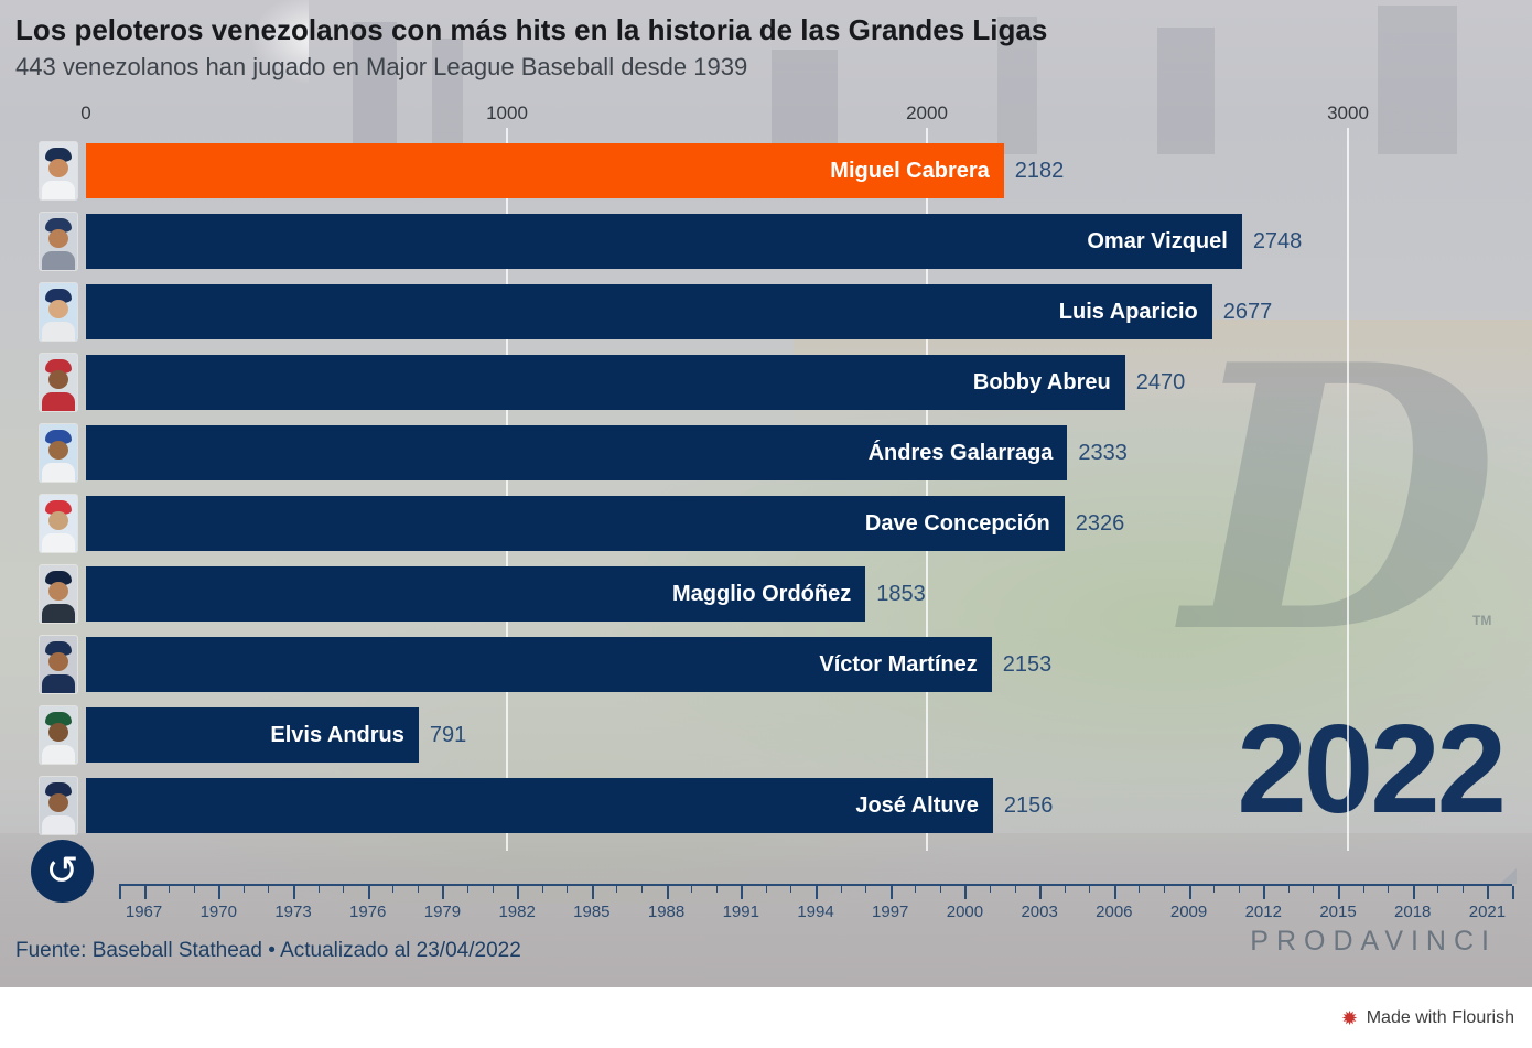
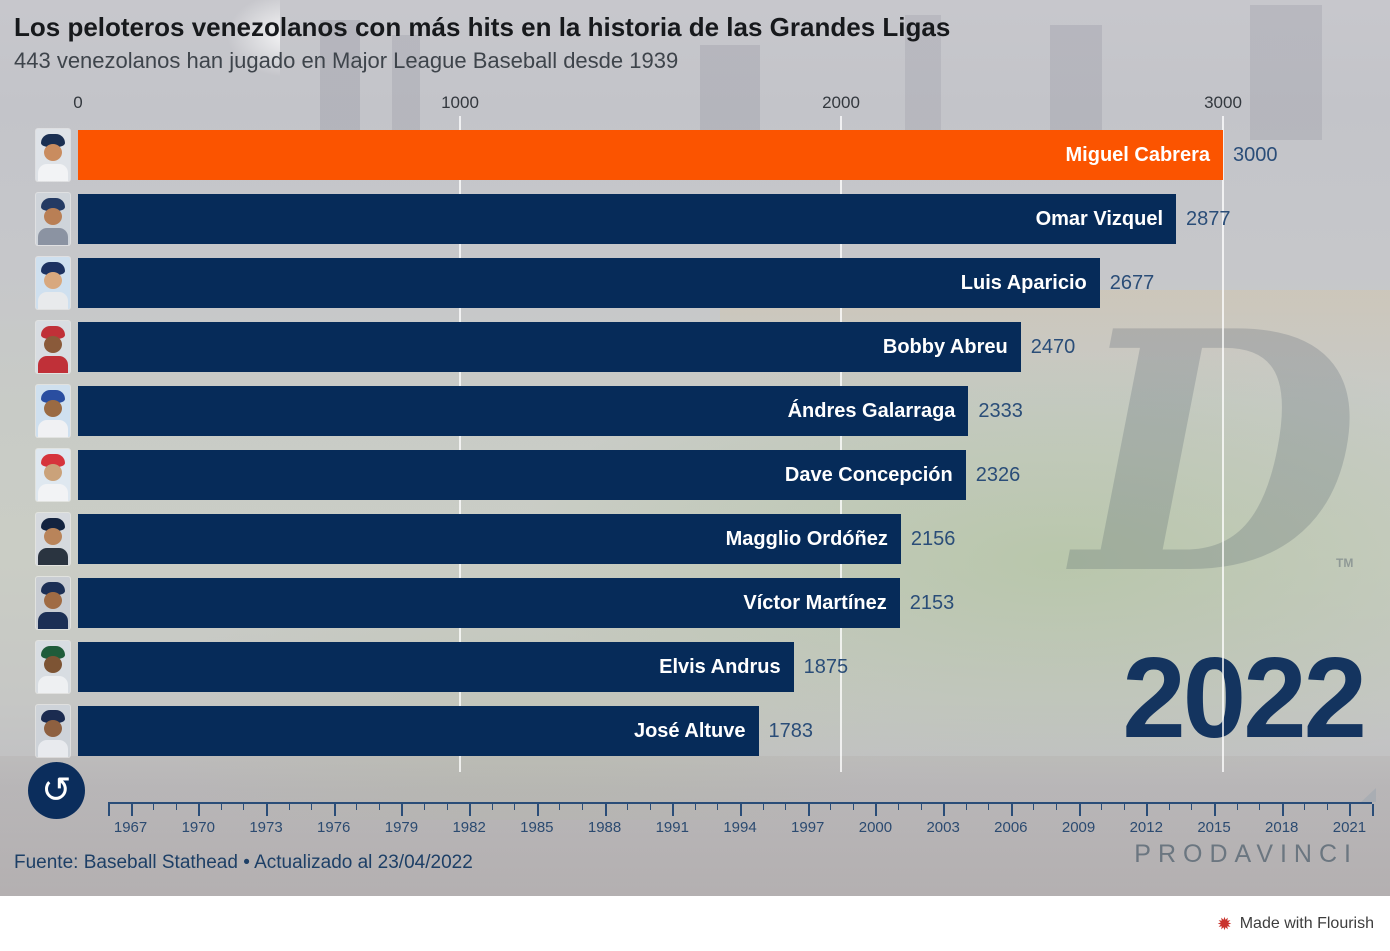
Miguel Cabrera: 2182 -> 3000
Omar Vizquel: 2748 -> 2877
Magglio Ordóñez: 1853 -> 2156
Elvis Andrus: 791 -> 1875
José Altuve: 2156 -> 1783
